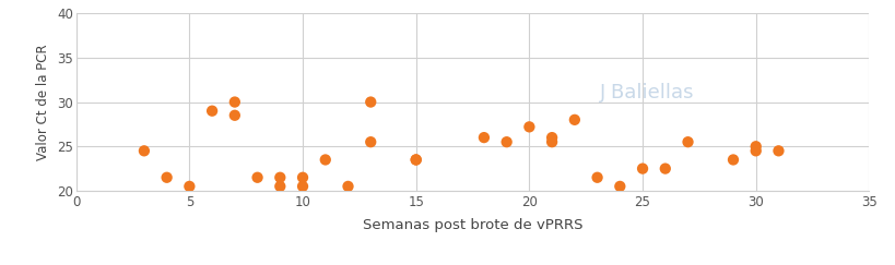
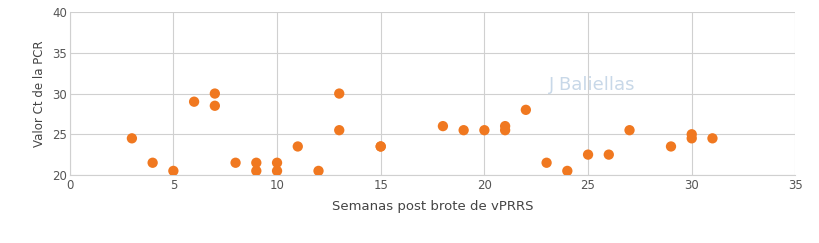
20: 27.2 -> 25.5
